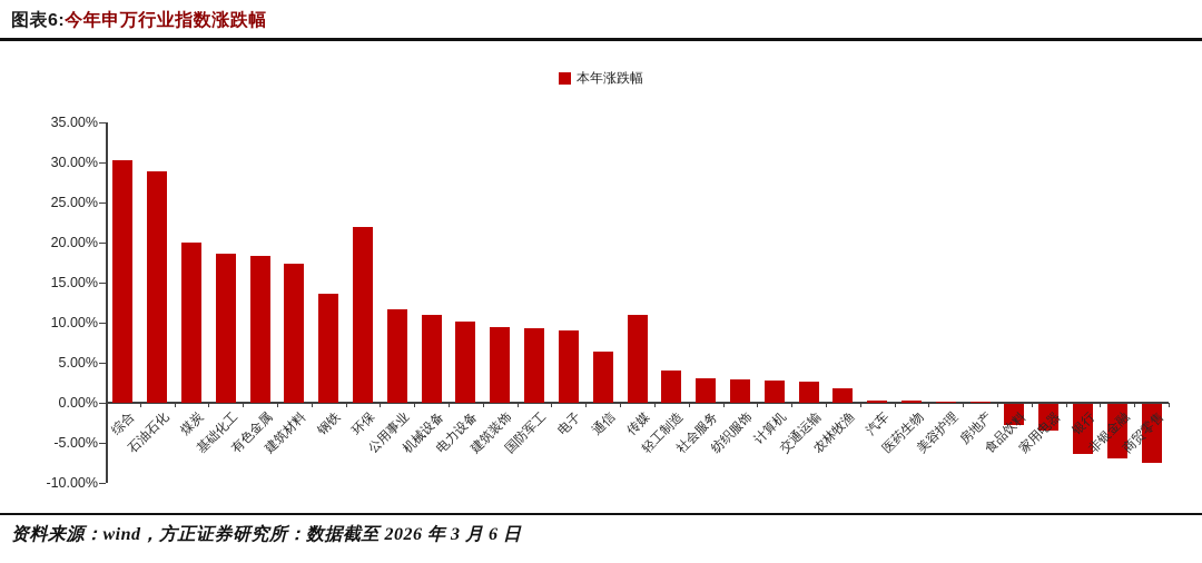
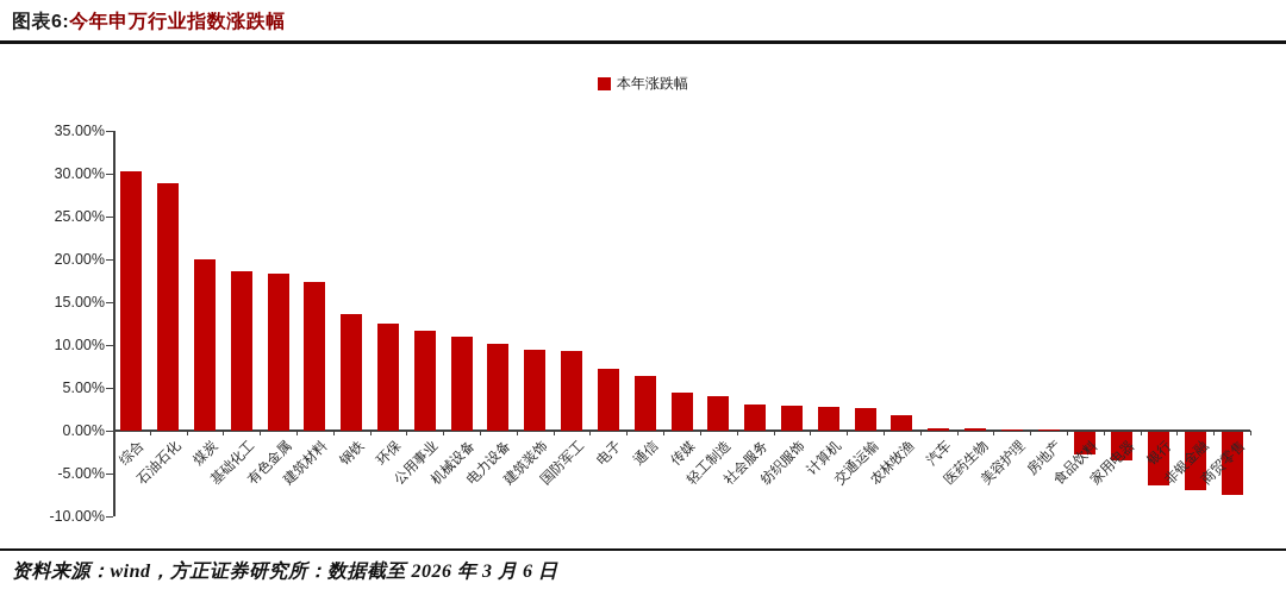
环保: 22% -> 12%
电子: 9% -> 7%
传媒: 11% -> 4%
